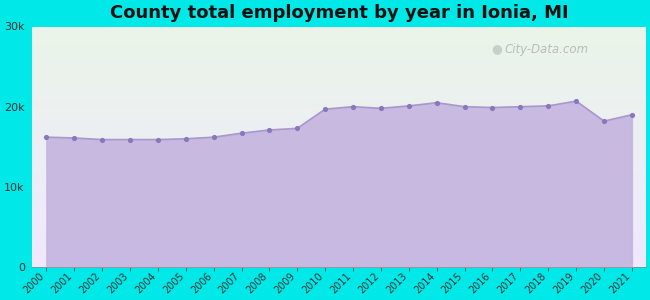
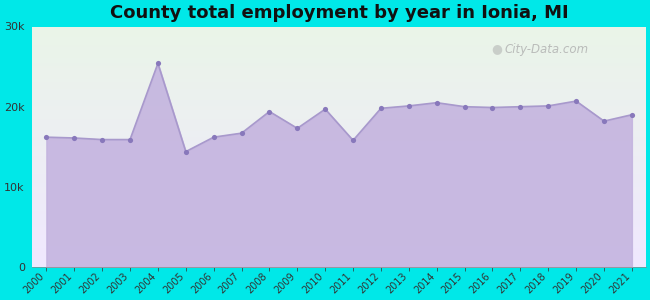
2004: 15.9k -> 25.4k
2005: 16.0k -> 14.4k
2008: 17.1k -> 19.4k
2011: 20.0k -> 15.8k
